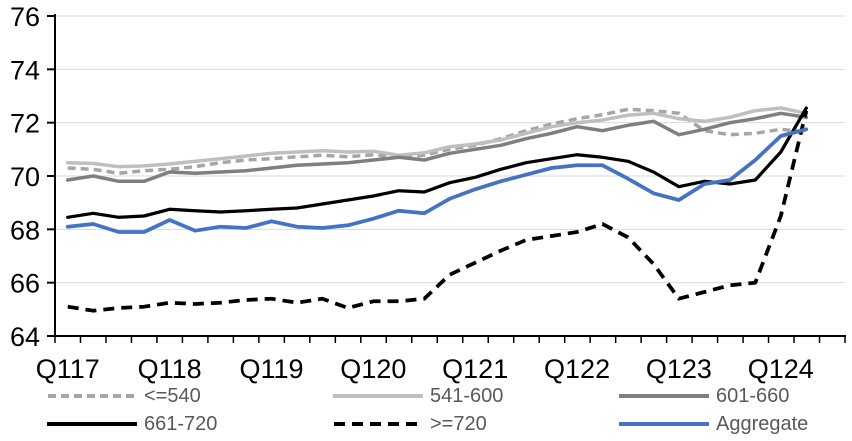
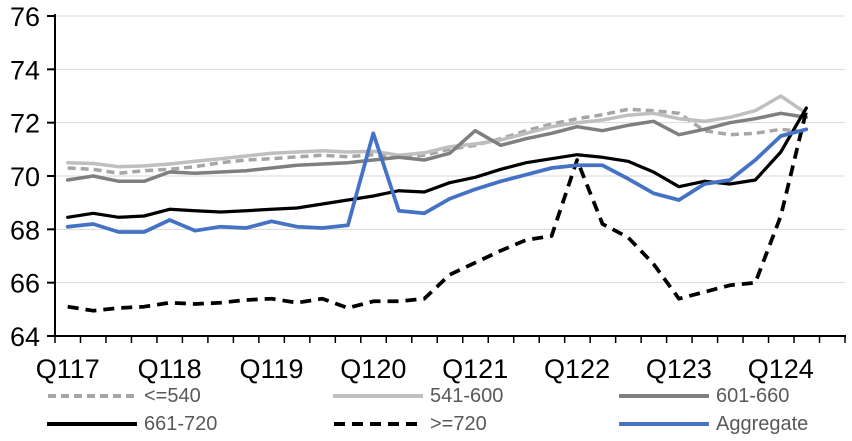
Aggregate/Q120: 68.4 -> 71.6
601-660/Q121: 71.0 -> 71.7
>=720/Q122: 67.9 -> 70.6
541-600/Q124: 72.5 -> 73.0
